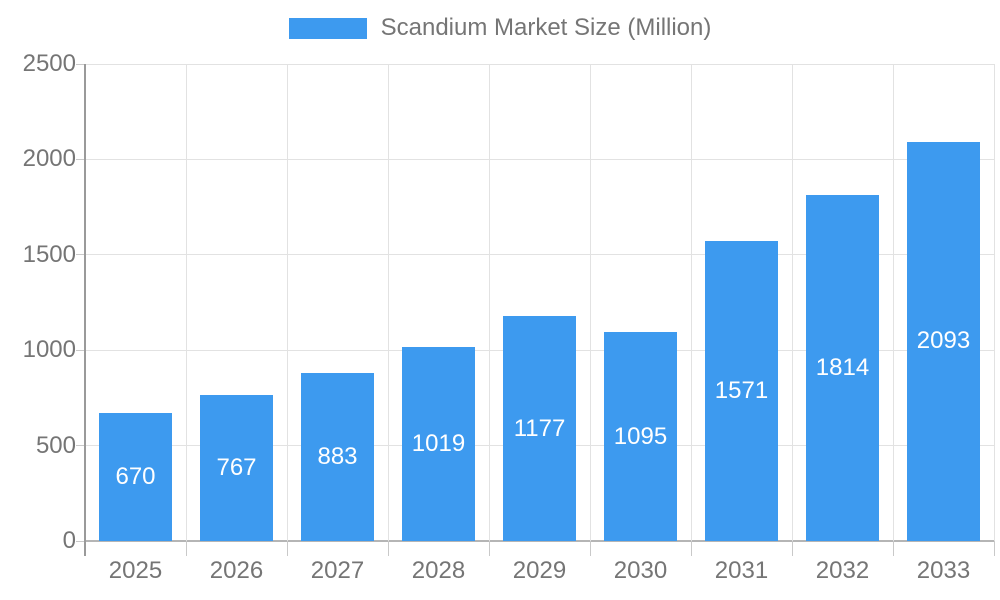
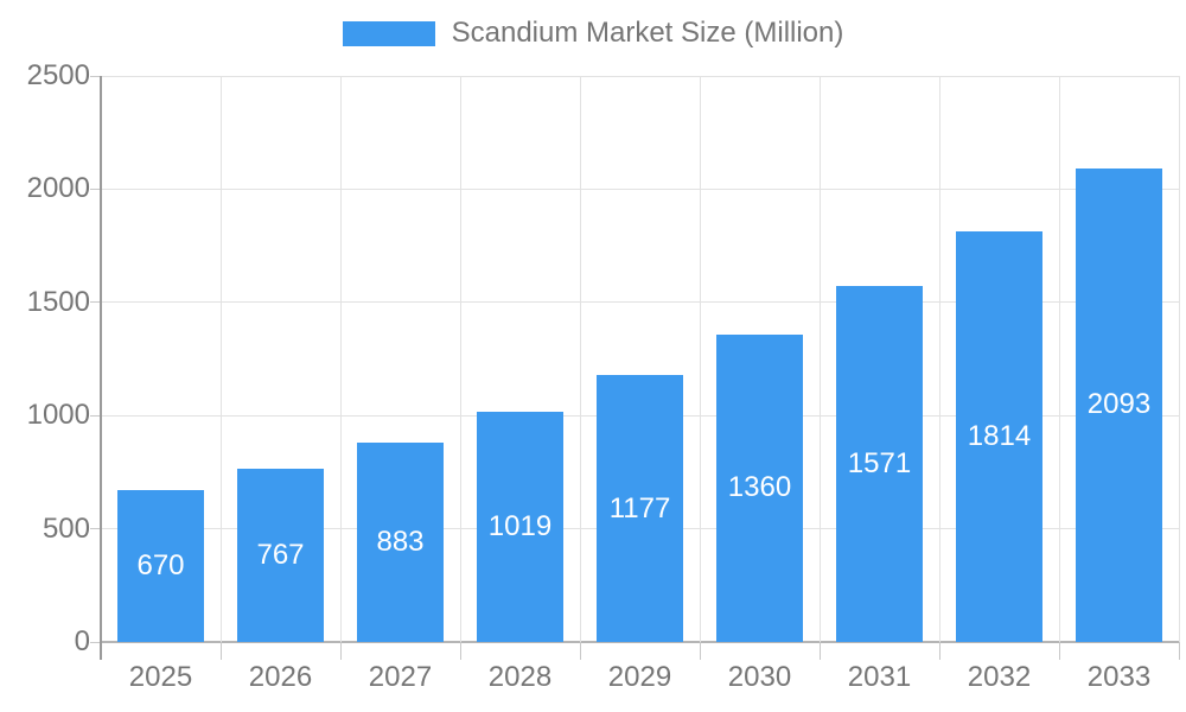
2030: 1095 -> 1360
